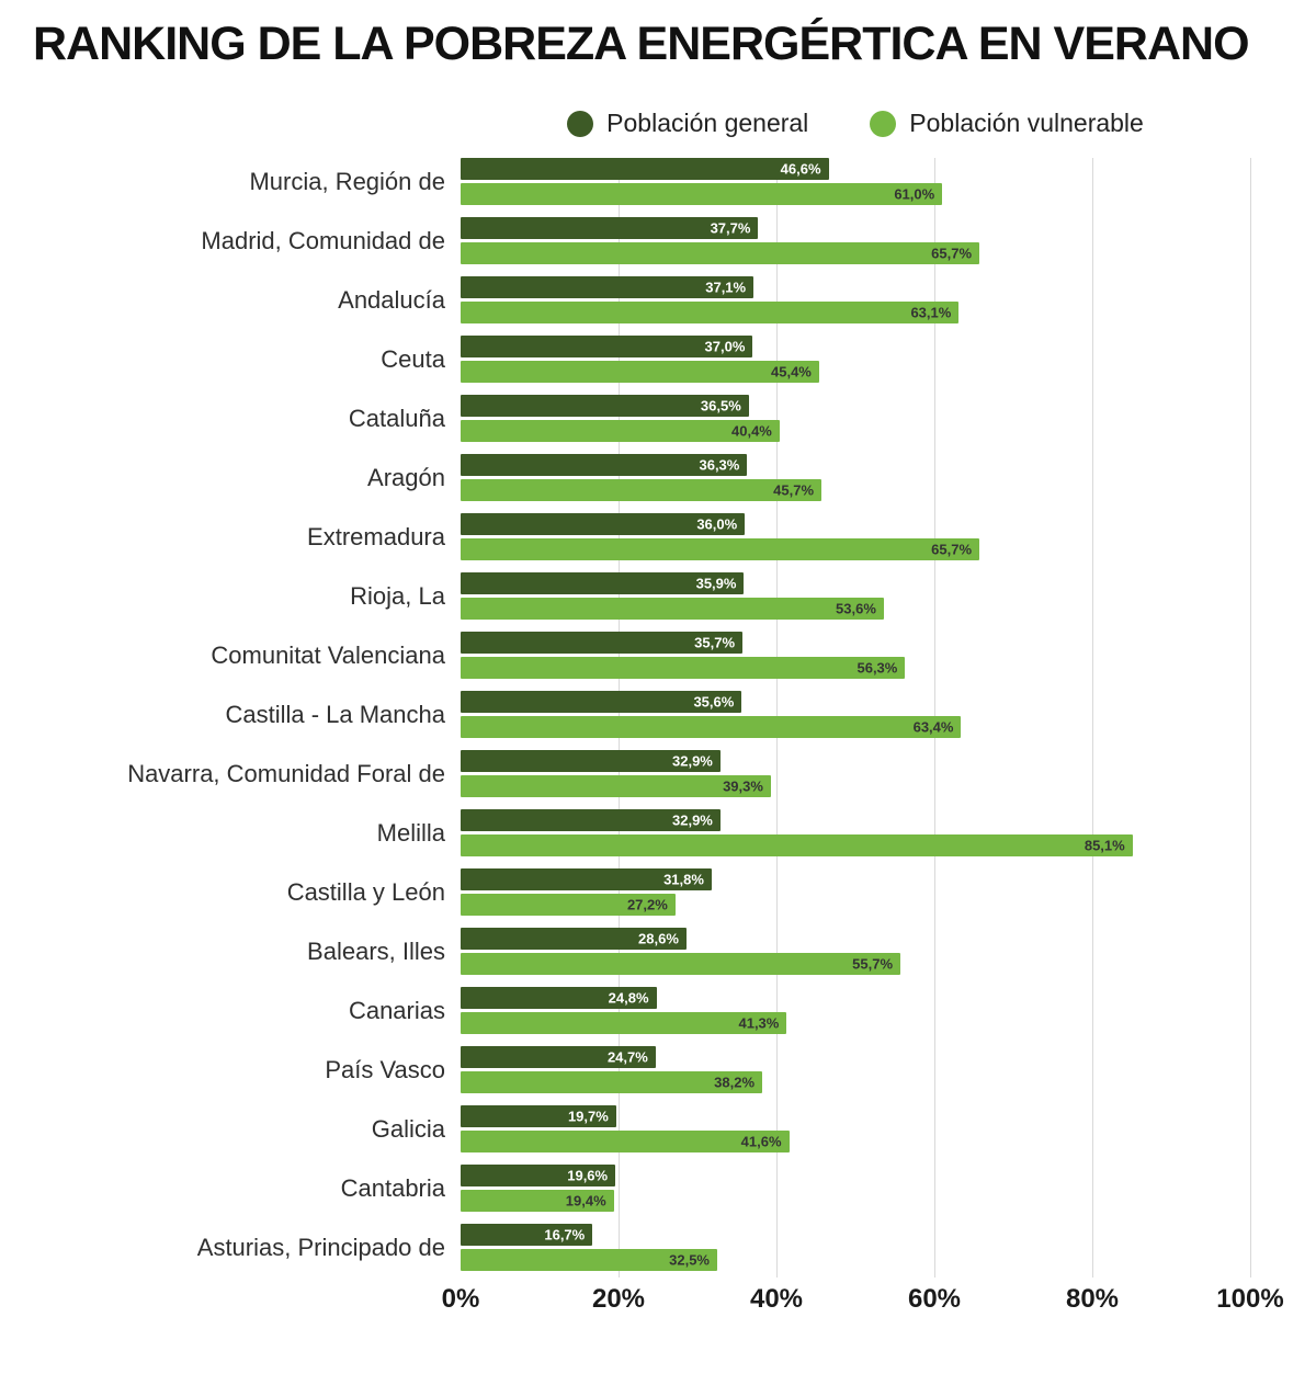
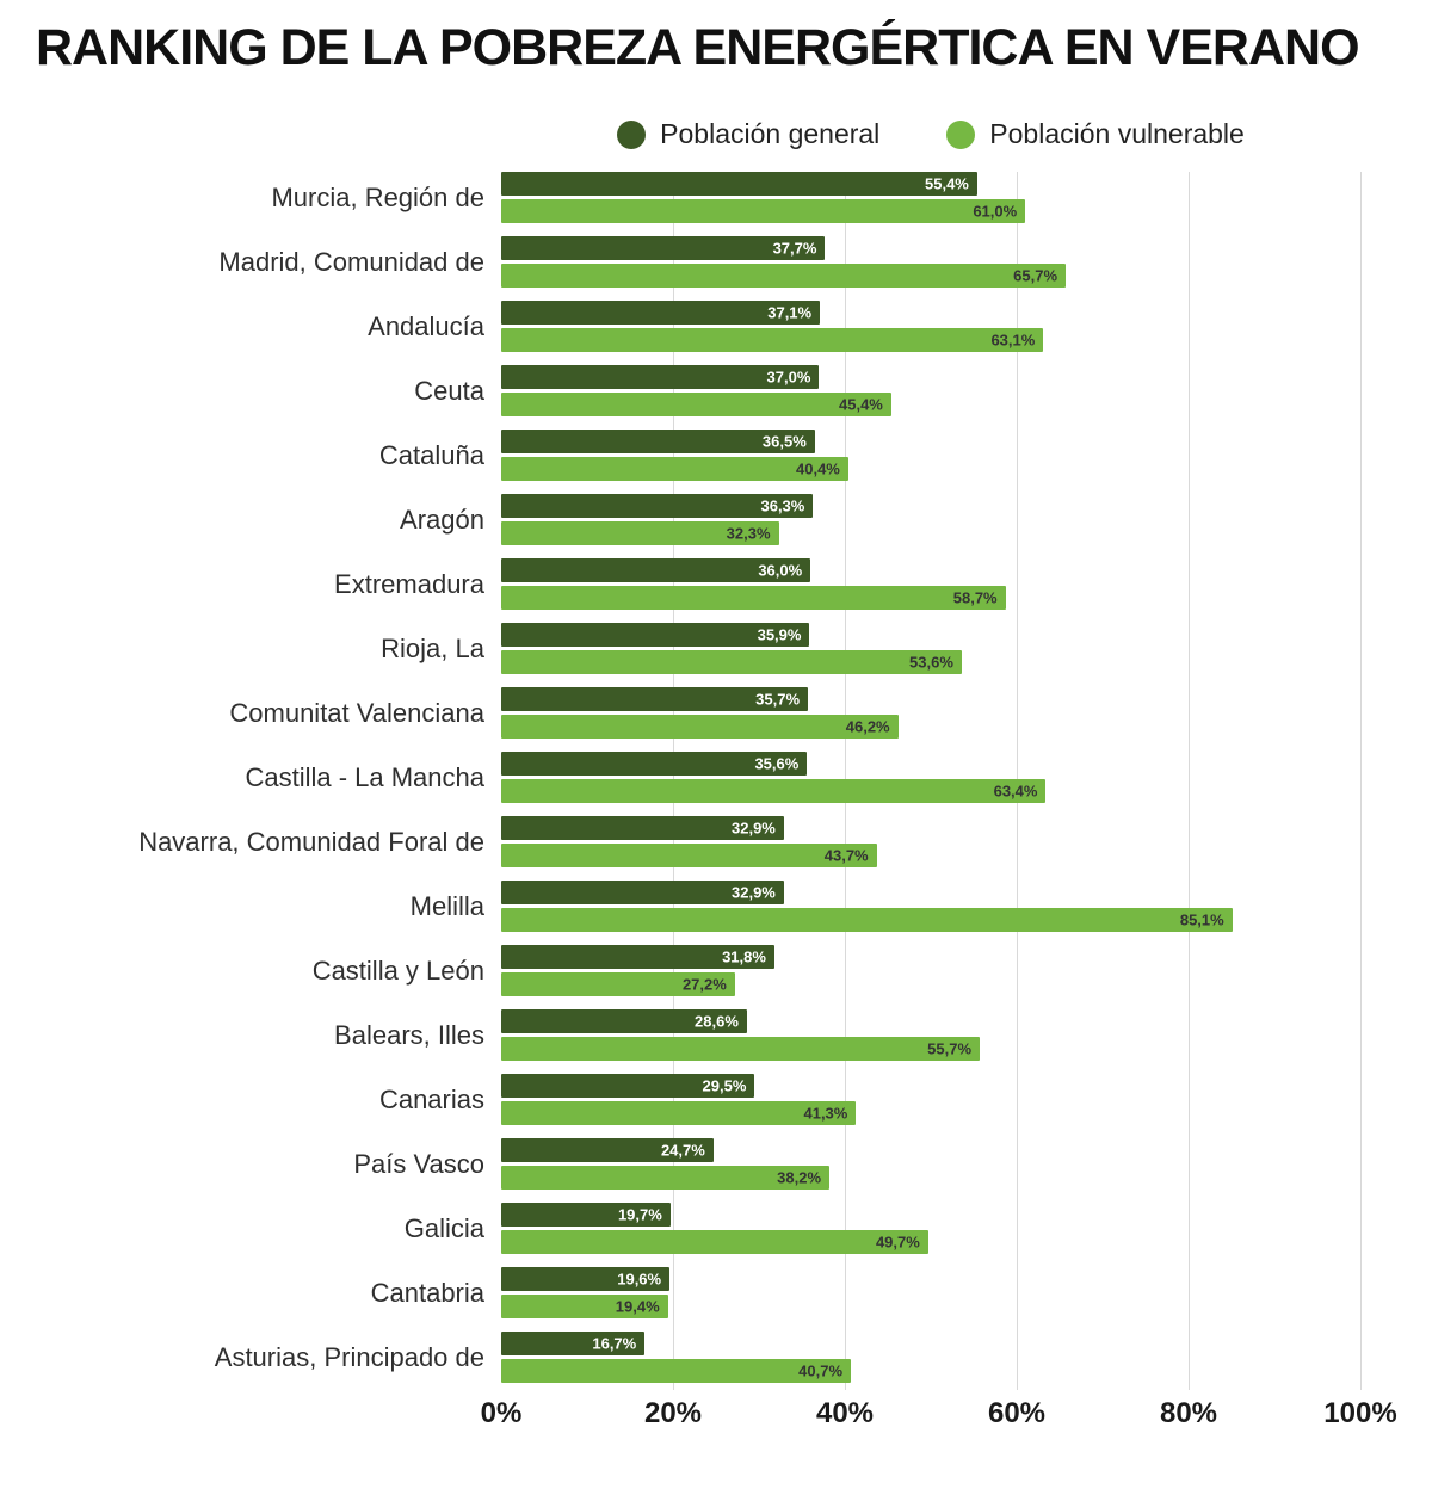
Población general/Murcia, Región de: 46,6% -> 55,4%
Población vulnerable/Aragón: 45,7% -> 32,3%
Población vulnerable/Extremadura: 65,7% -> 58,7%
Población vulnerable/Comunitat Valenciana: 56,3% -> 46,2%
Población vulnerable/Navarra, Comunidad Foral de: 39,3% -> 43,7%
Población general/Canarias: 24,8% -> 29,5%
Población vulnerable/Galicia: 41,6% -> 49,7%
Población vulnerable/Asturias, Principado de: 32,5% -> 40,7%
